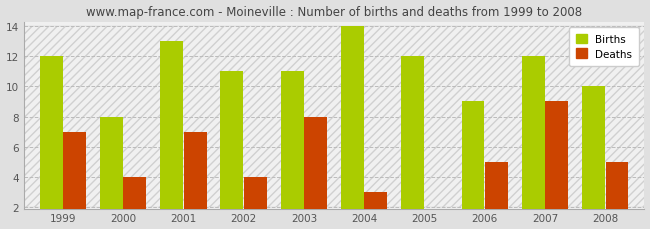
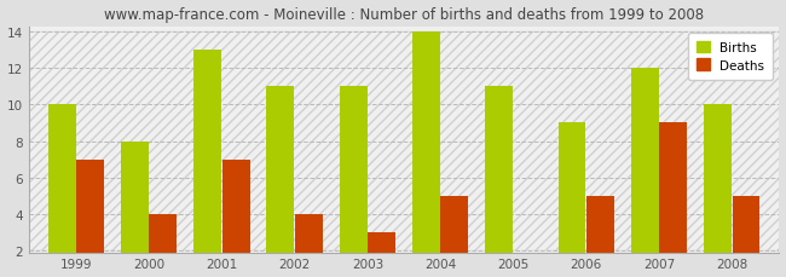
Births/1999: 12 -> 10
Deaths/2003: 8 -> 3
Deaths/2004: 3 -> 5
Births/2005: 12 -> 11
